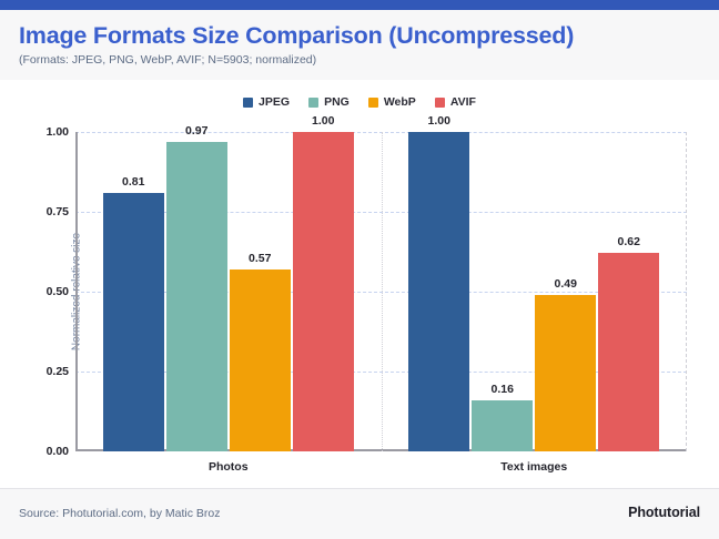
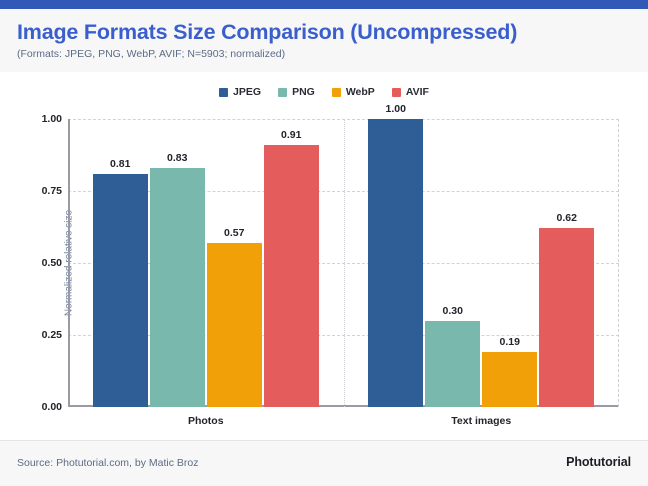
PNG/Photos: 0.97 -> 0.83
AVIF/Photos: 1.00 -> 0.91
PNG/Text images: 0.16 -> 0.30
WebP/Text images: 0.49 -> 0.19
